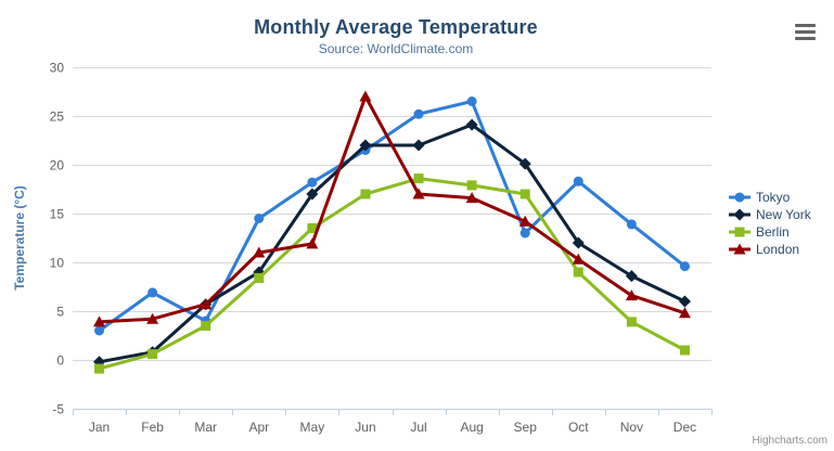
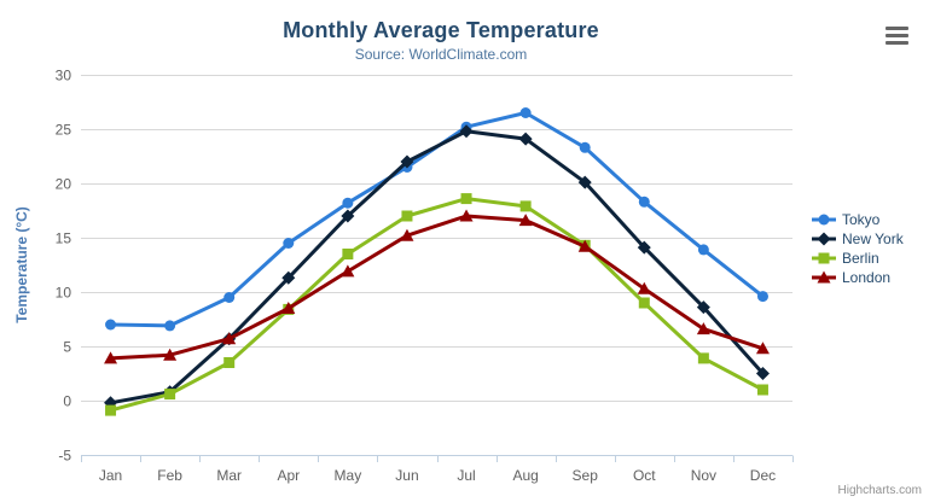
Tokyo/Jan: 3 -> 7
Tokyo/Mar: 4 -> 10
New York/Apr: 9 -> 11
London/Apr: 11 -> 8
London/Jun: 27 -> 15
New York/Jul: 22 -> 25
Tokyo/Sep: 13 -> 23
Berlin/Sep: 17 -> 14
New York/Oct: 12 -> 14
New York/Dec: 6 -> 2
